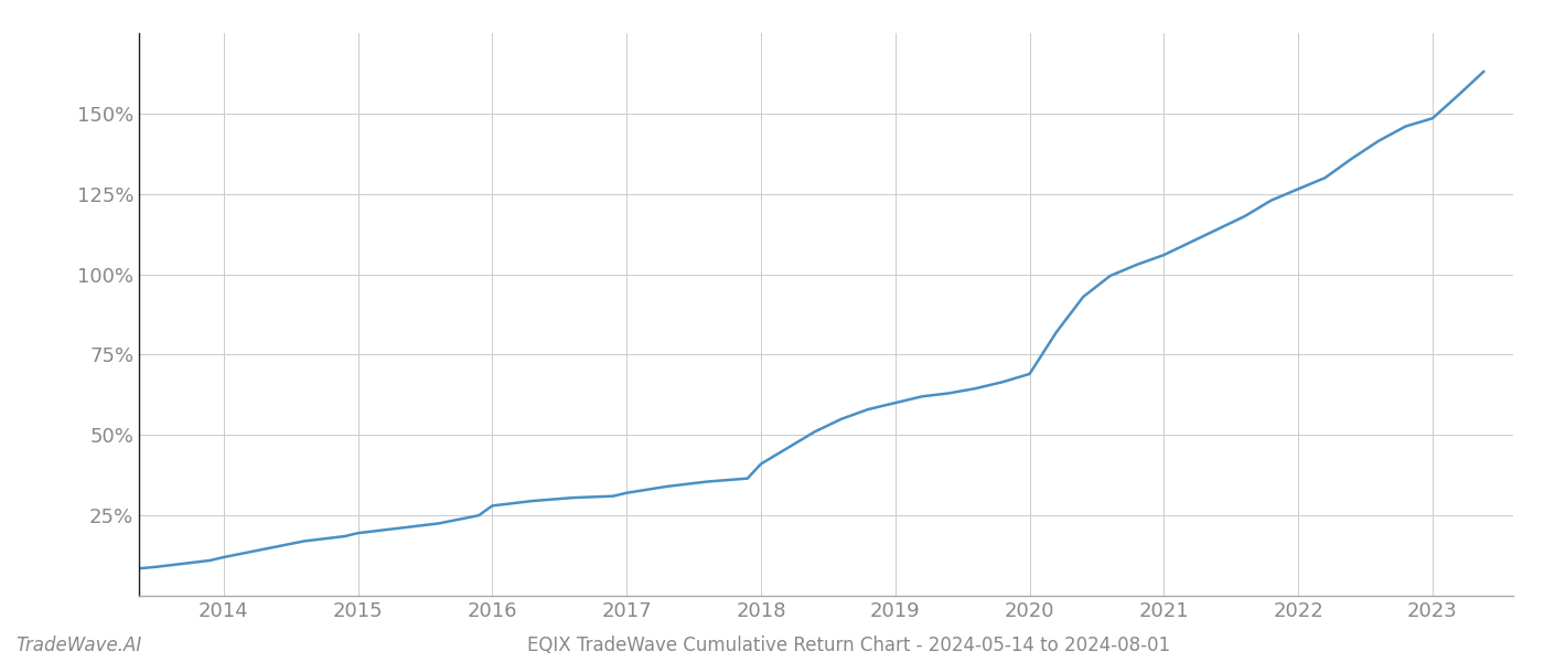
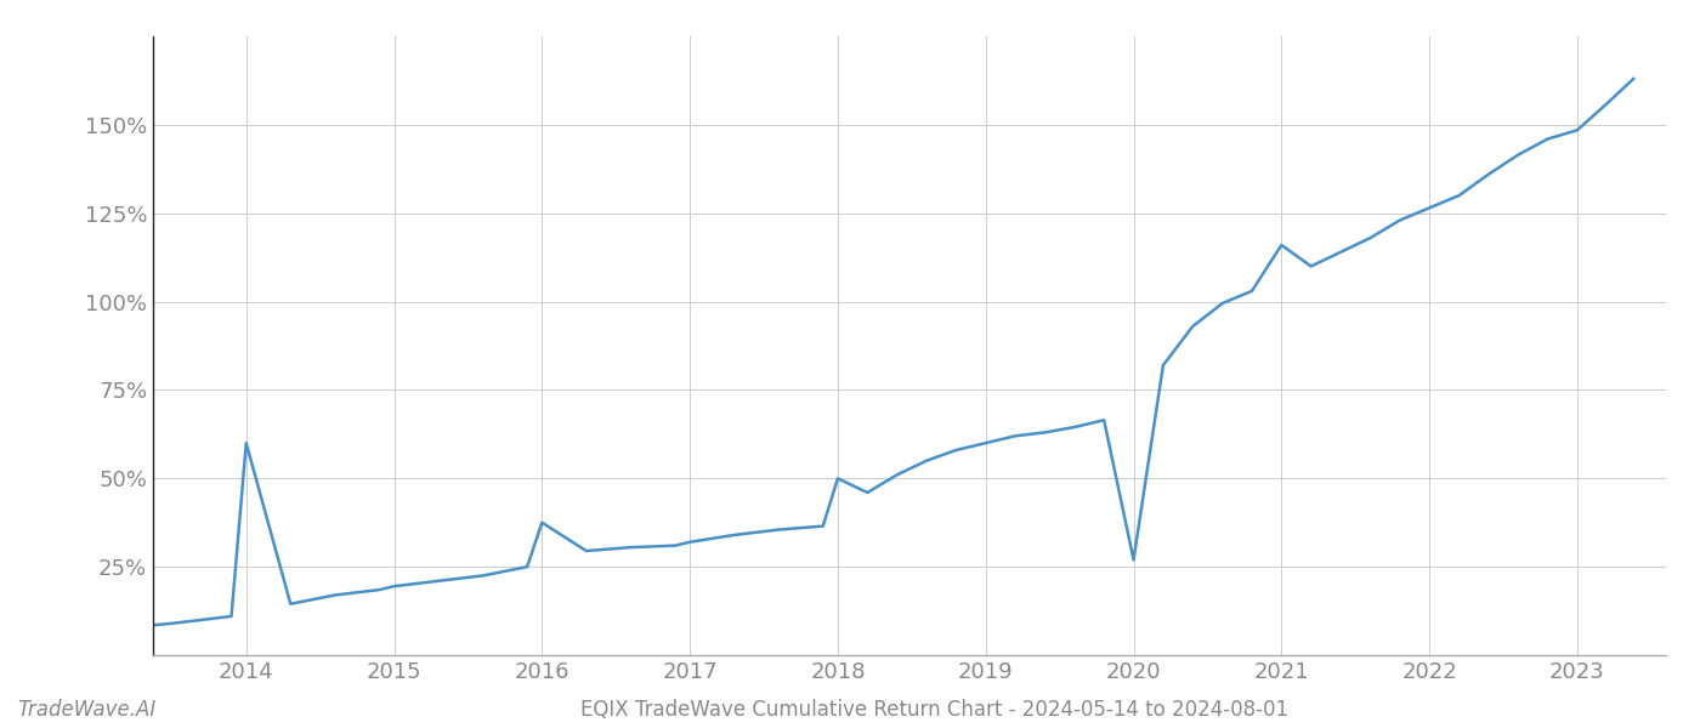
2014: 12.0% -> 60.0%
2016: 28.0% -> 37.5%
2018: 41.0% -> 50.0%
2020: 69.0% -> 27.0%
2021: 106.0% -> 116.0%
